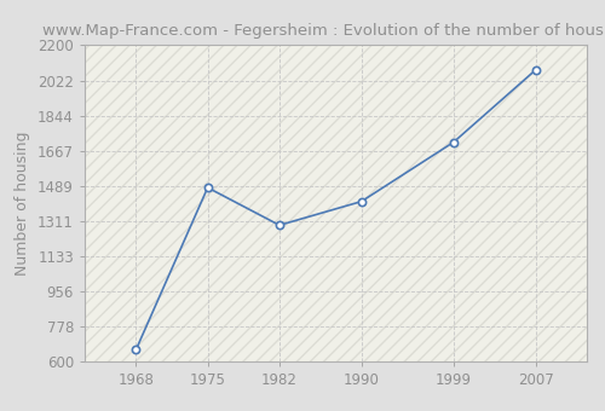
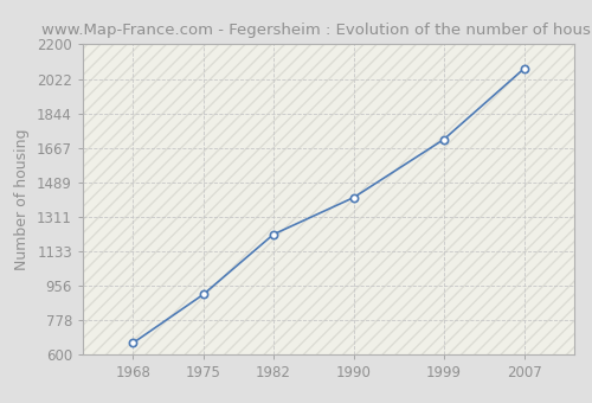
1975: 1480 -> 910
1982: 1290 -> 1220
